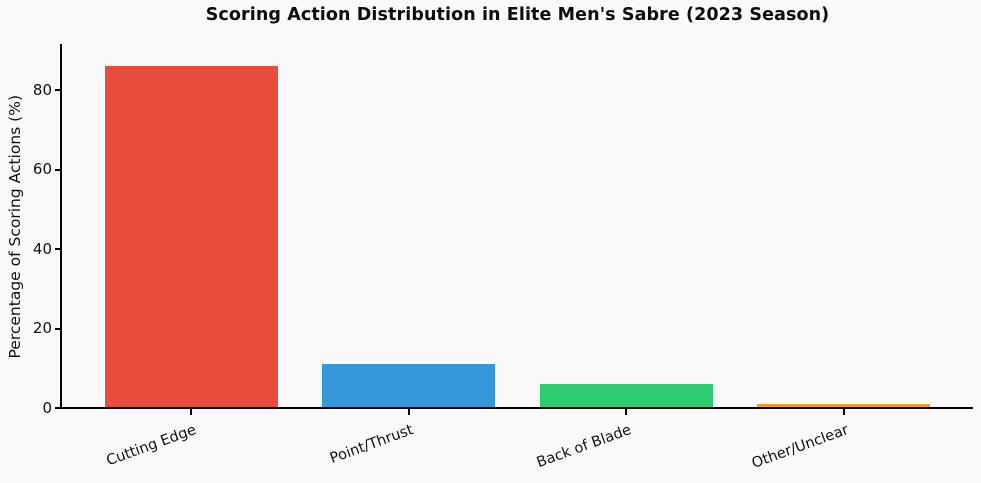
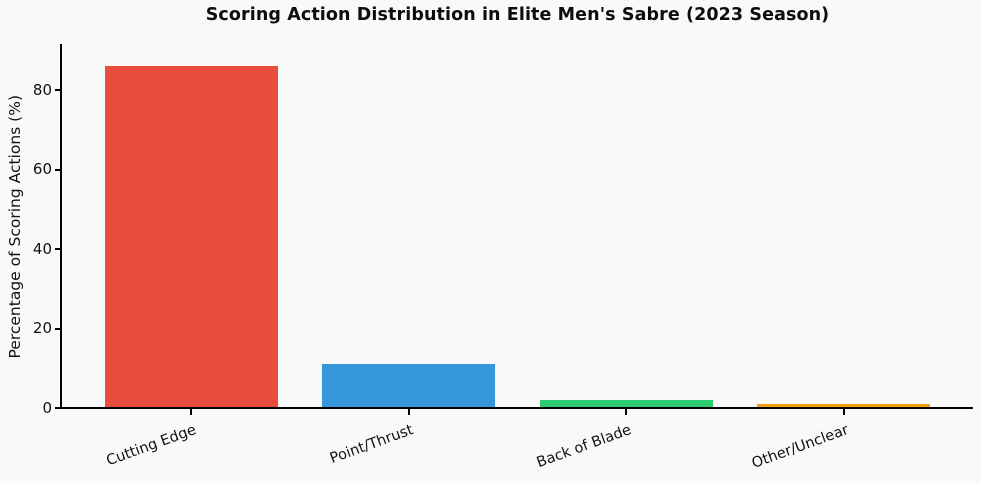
Back of Blade: 6 -> 2
